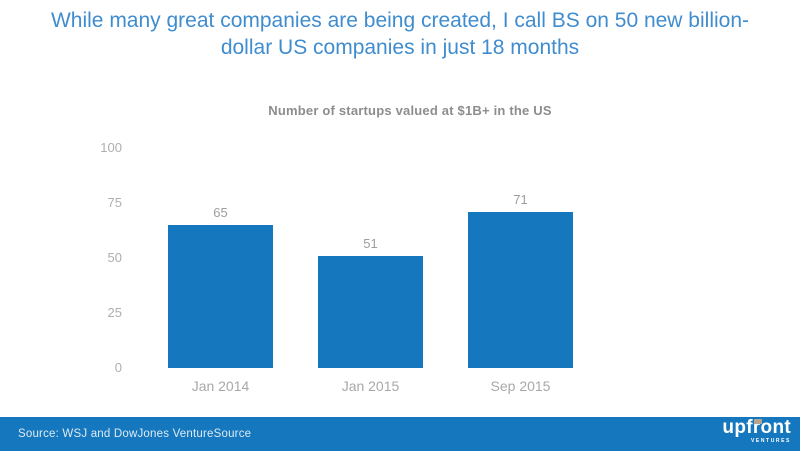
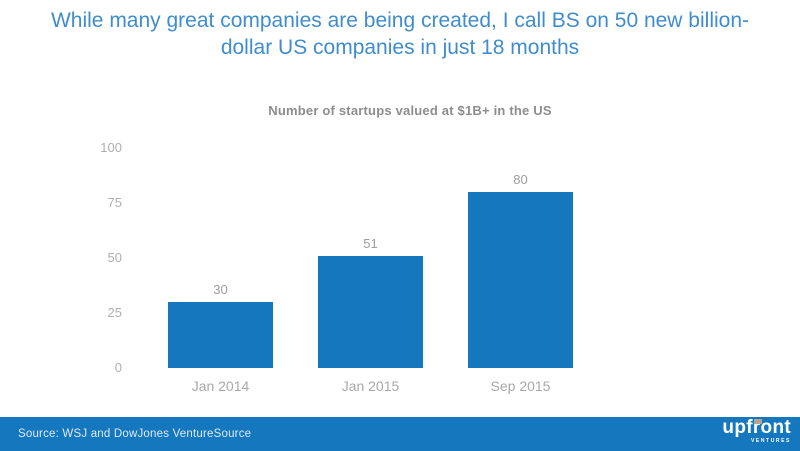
Jan 2014: 65 -> 30
Sep 2015: 71 -> 80
